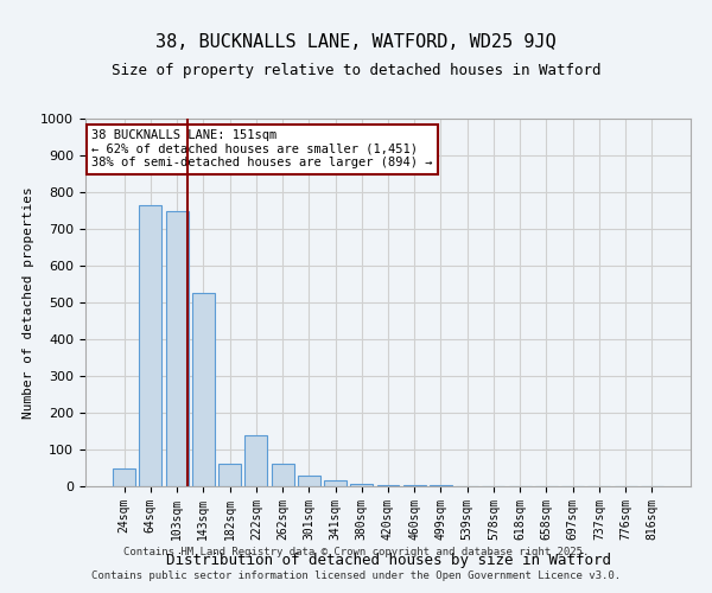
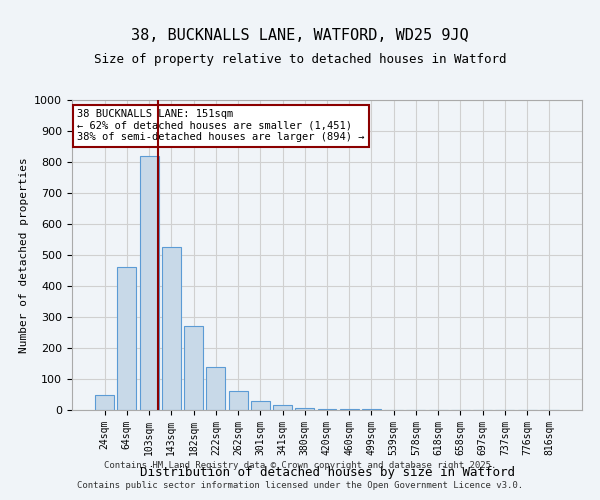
64sqm: 765 -> 460
103sqm: 750 -> 820
182sqm: 60 -> 270
